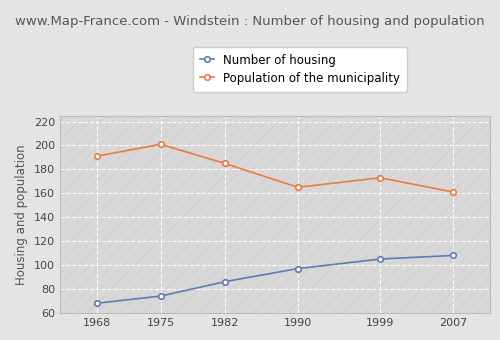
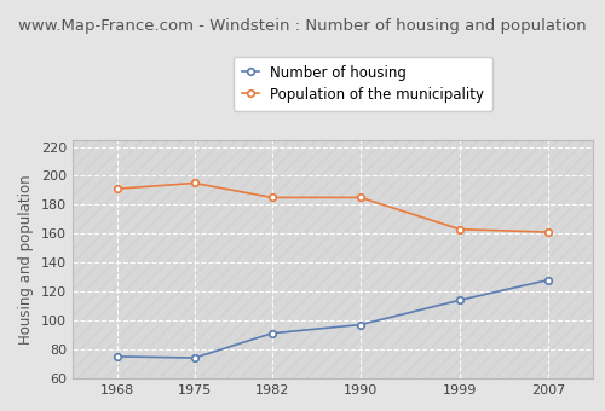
Number of housing/1968: 68 -> 75
Population of the municipality/1975: 201 -> 195
Number of housing/1982: 86 -> 91
Population of the municipality/1990: 165 -> 185
Number of housing/1999: 105 -> 114
Population of the municipality/1999: 173 -> 163
Number of housing/2007: 108 -> 128
